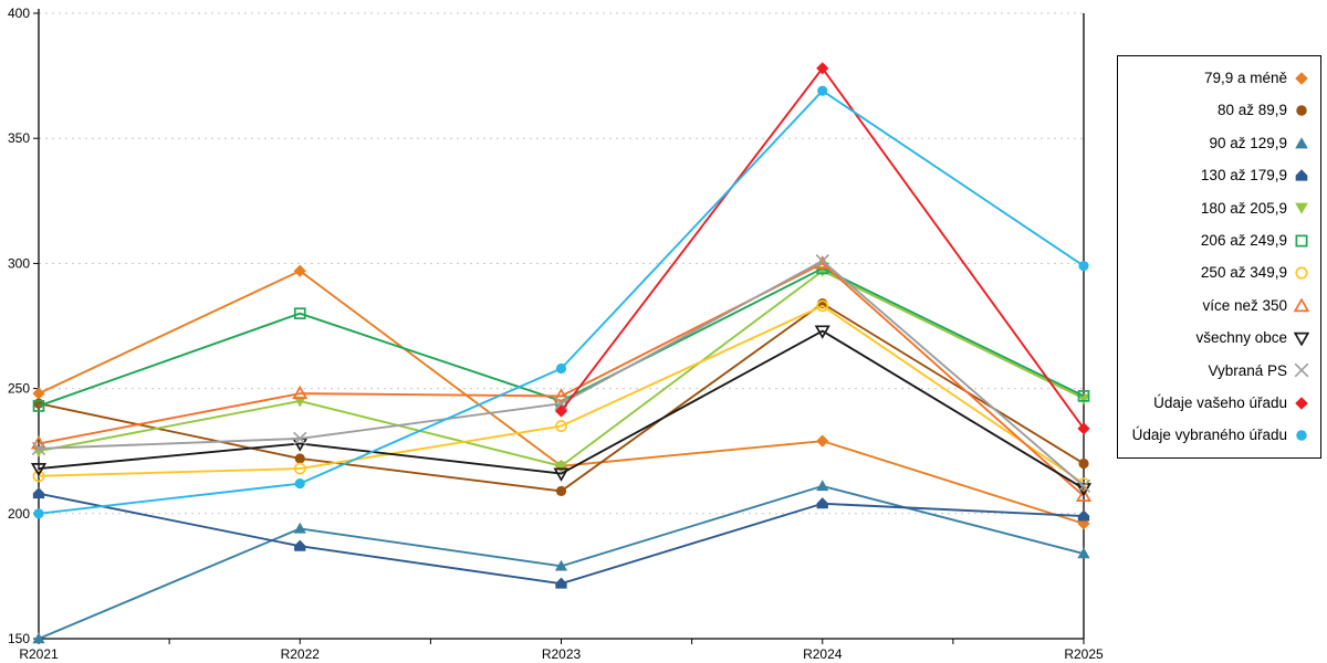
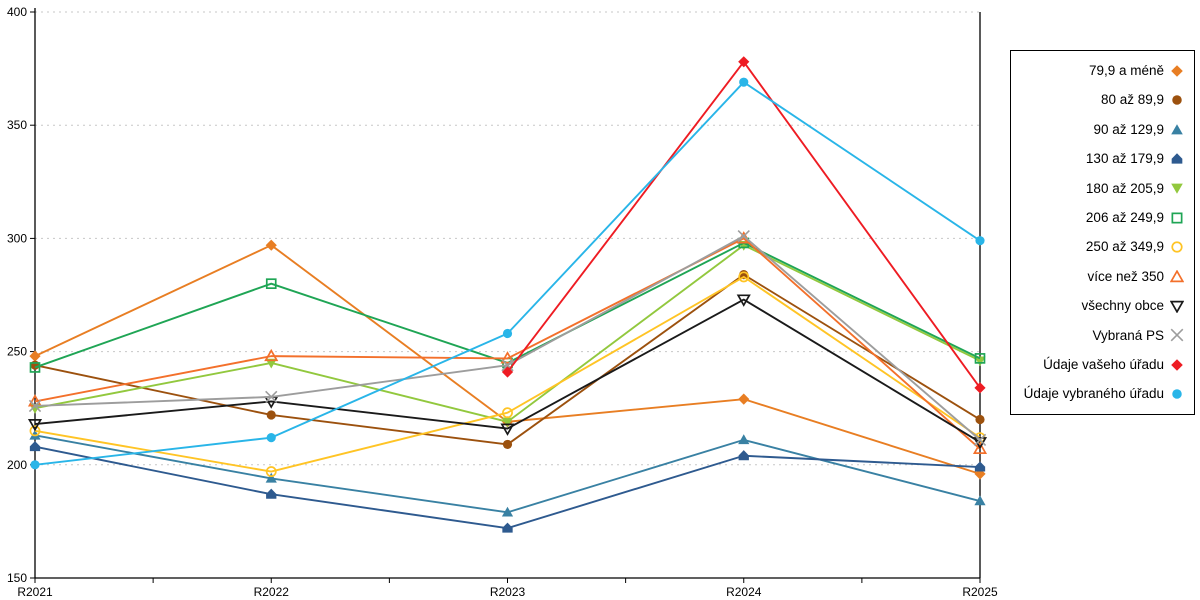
90 až 129,9/R2021: 150 -> 213
250 až 349,9/R2022: 218 -> 197
250 až 349,9/R2023: 235 -> 223
